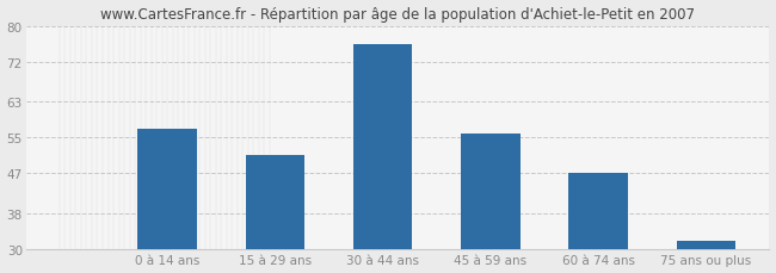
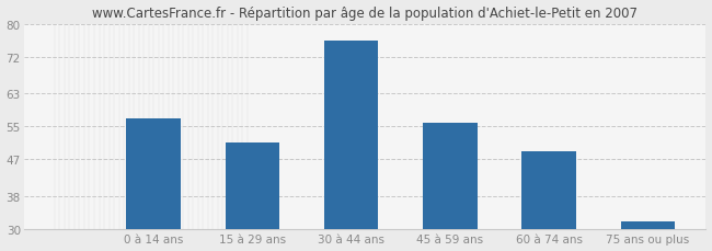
60 à 74 ans: 47 -> 49
